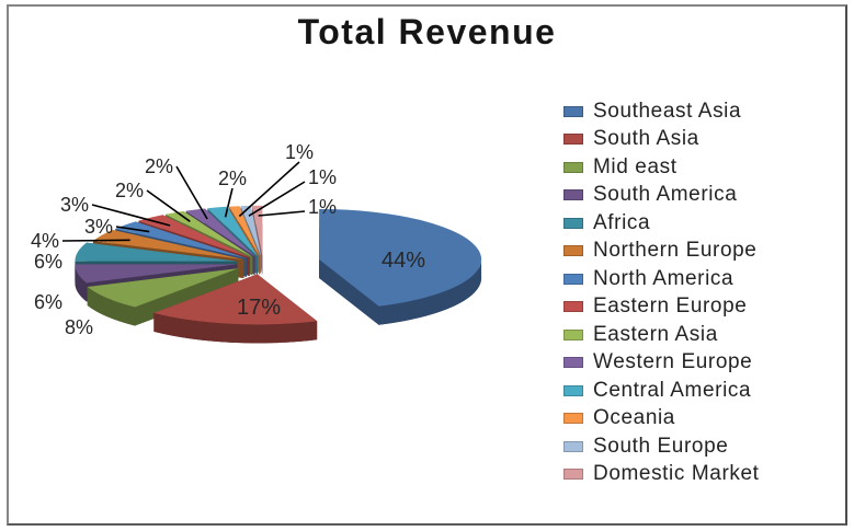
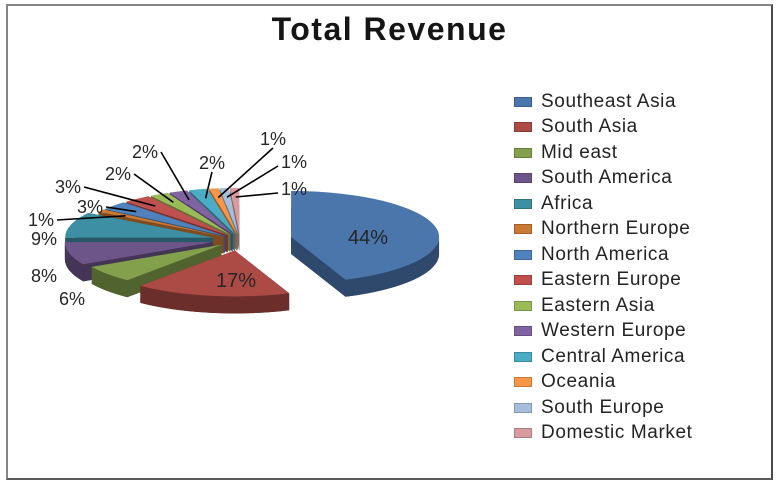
Mid east: 8% -> 6%
South America: 6% -> 8%
Africa: 6% -> 9%
Northern Europe: 4% -> 1%
